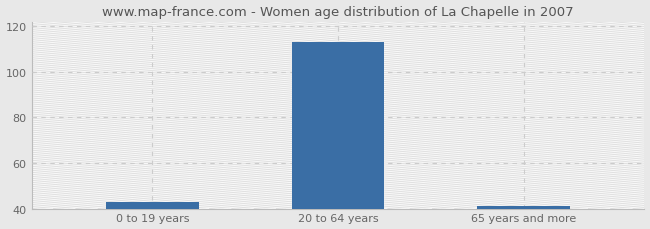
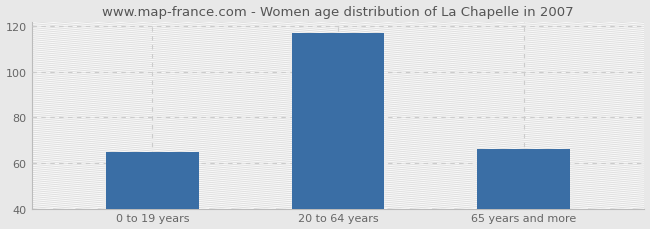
0 to 19 years: 43 -> 65
20 to 64 years: 113 -> 117
65 years and more: 41 -> 66
